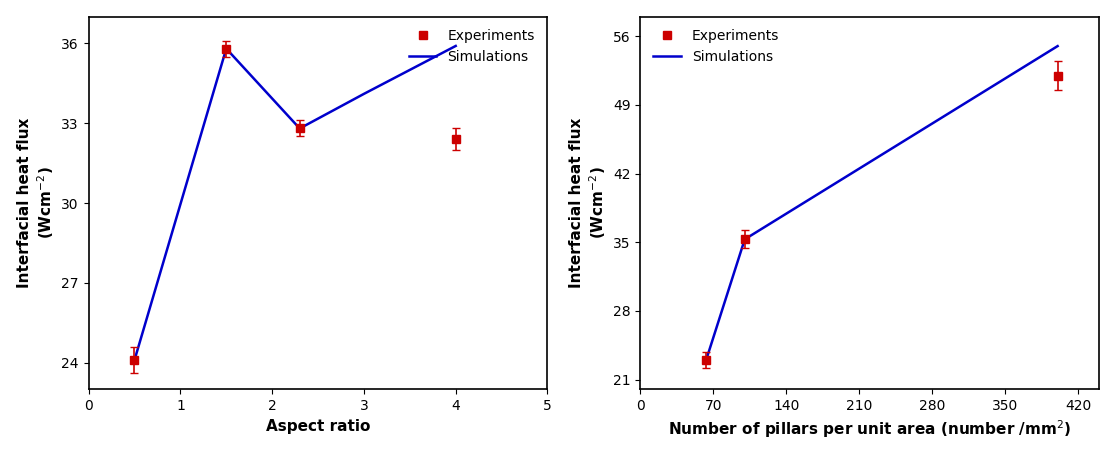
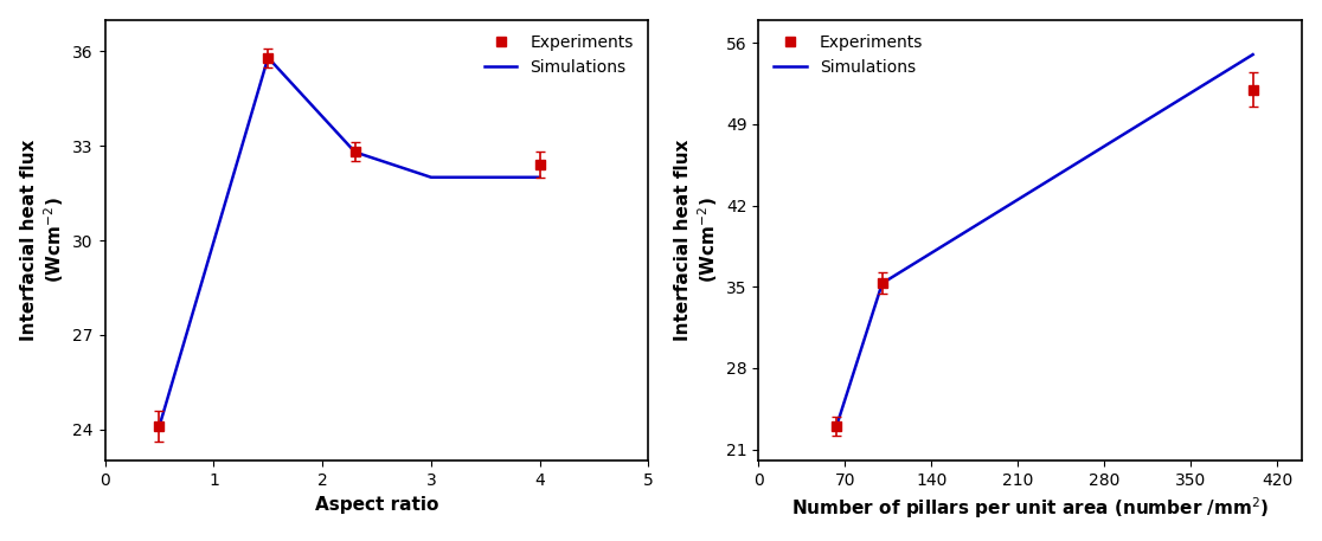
Simulations/3: 34.1 -> 32.0
Simulations/4: 35.9 -> 32.0
